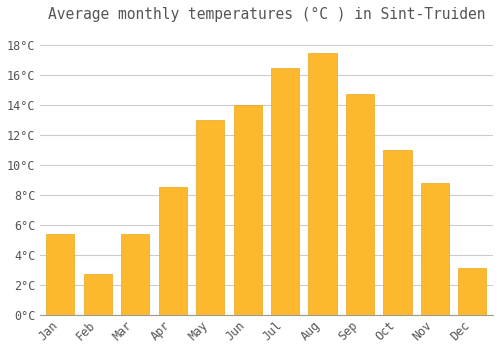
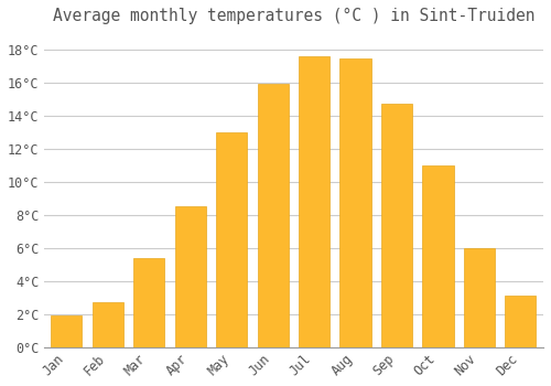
Jan: 5.4°C -> 1.9°C
Jun: 14.0°C -> 15.9°C
Jul: 16.5°C -> 17.6°C
Nov: 8.8°C -> 6.0°C
